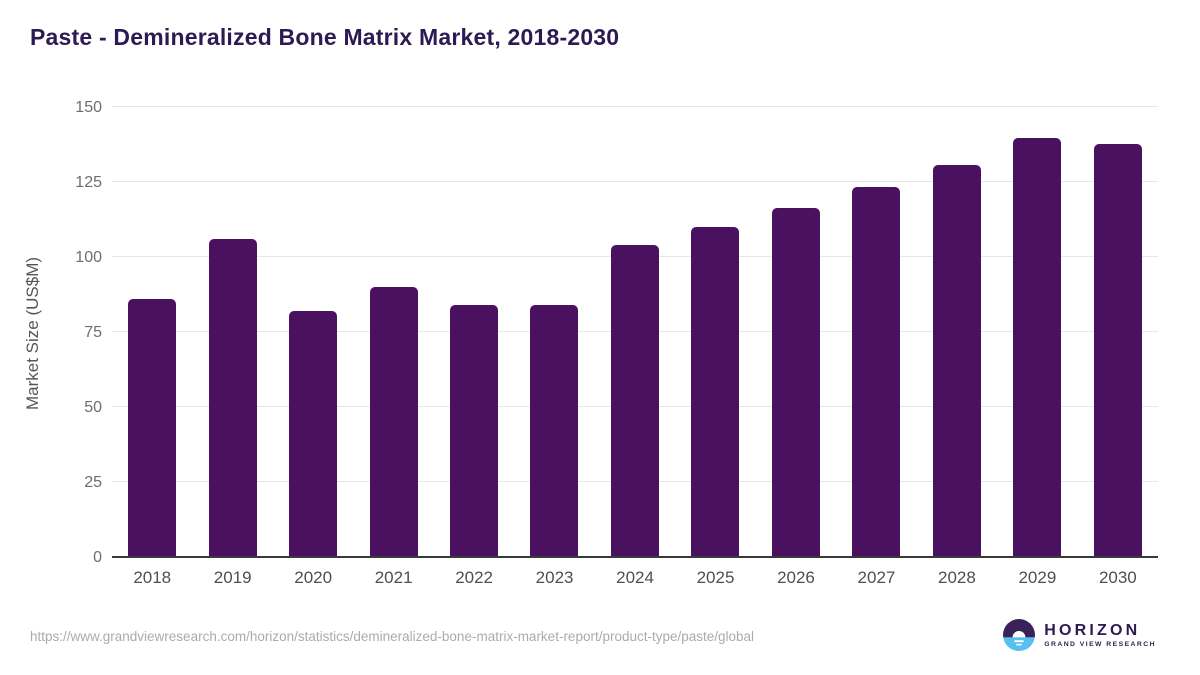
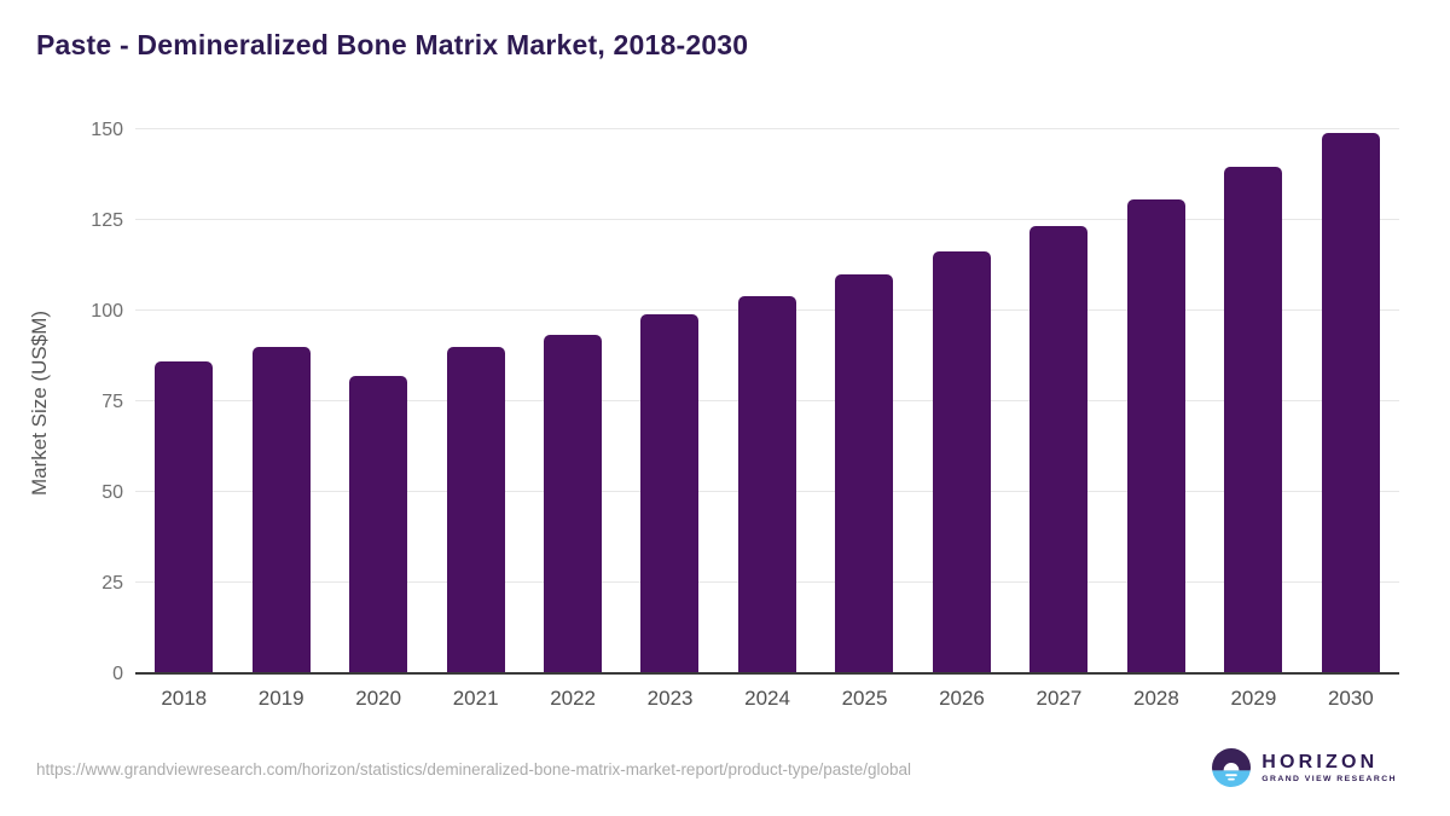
2019: 106 -> 90
2022: 84 -> 94
2023: 84 -> 99
2030: 138 -> 150
